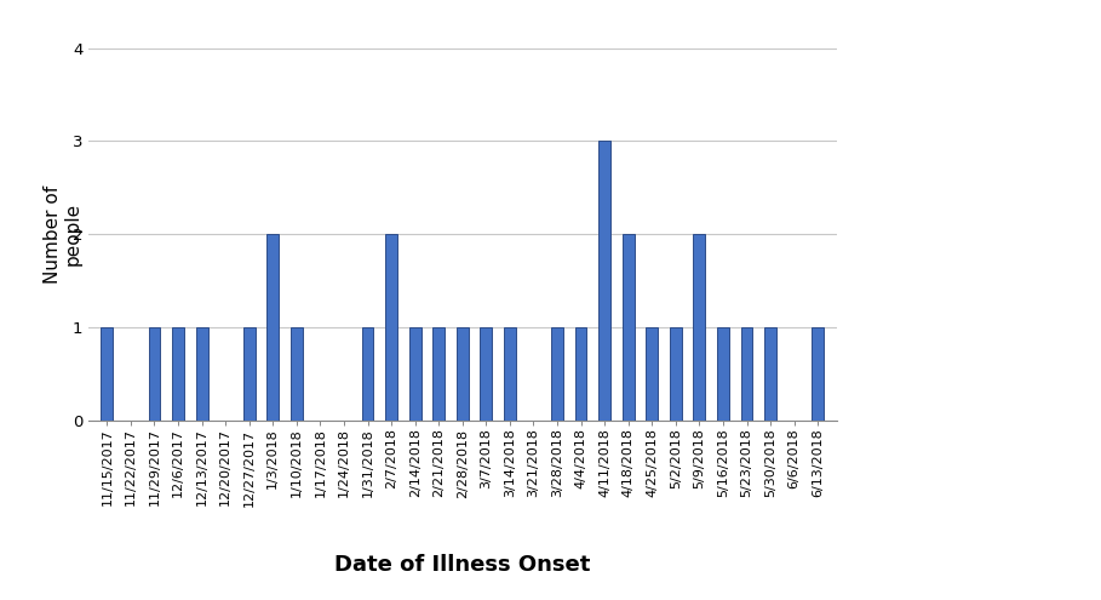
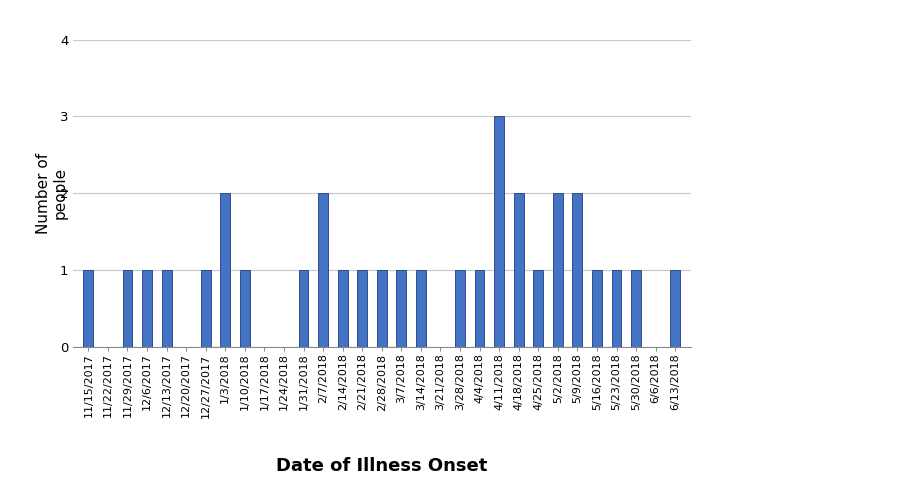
5/2/2018: 1 -> 2
